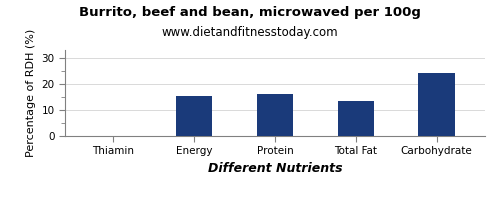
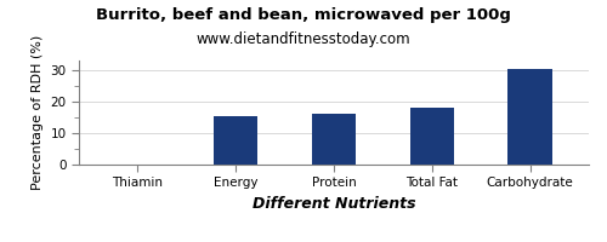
Total Fat: 13.5 -> 18.2
Carbohydrate: 24.0 -> 30.3
